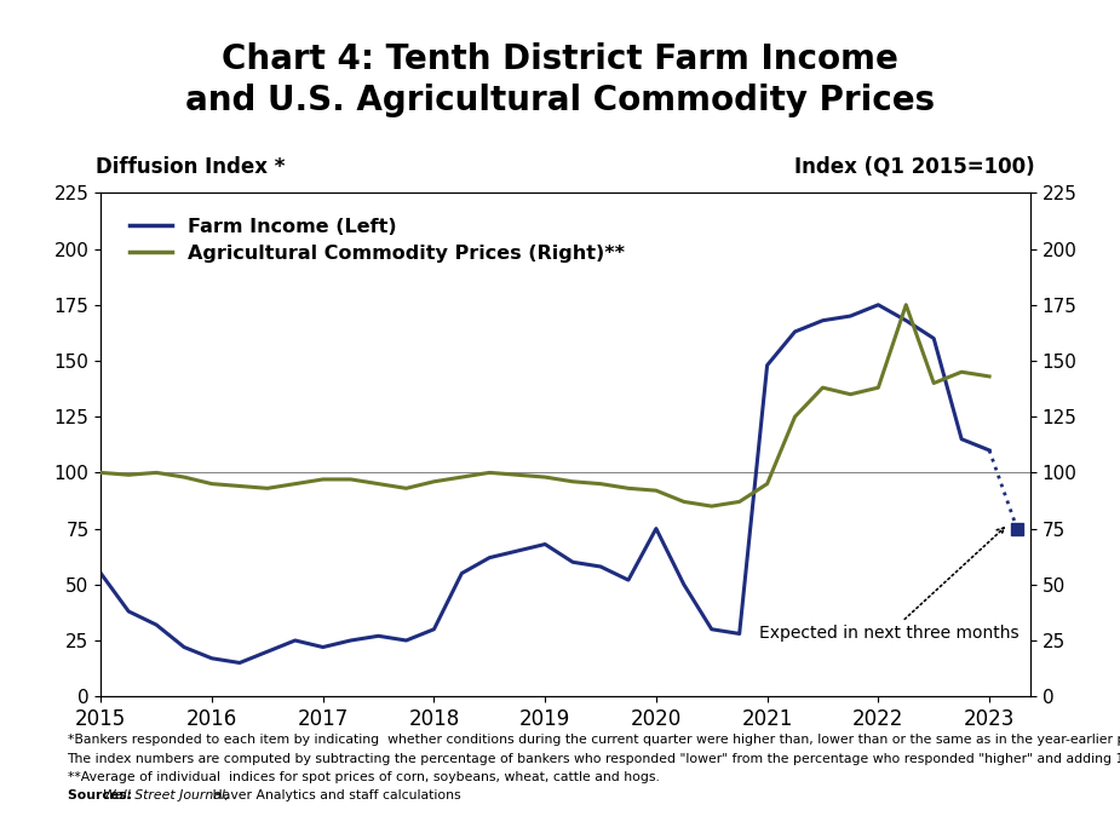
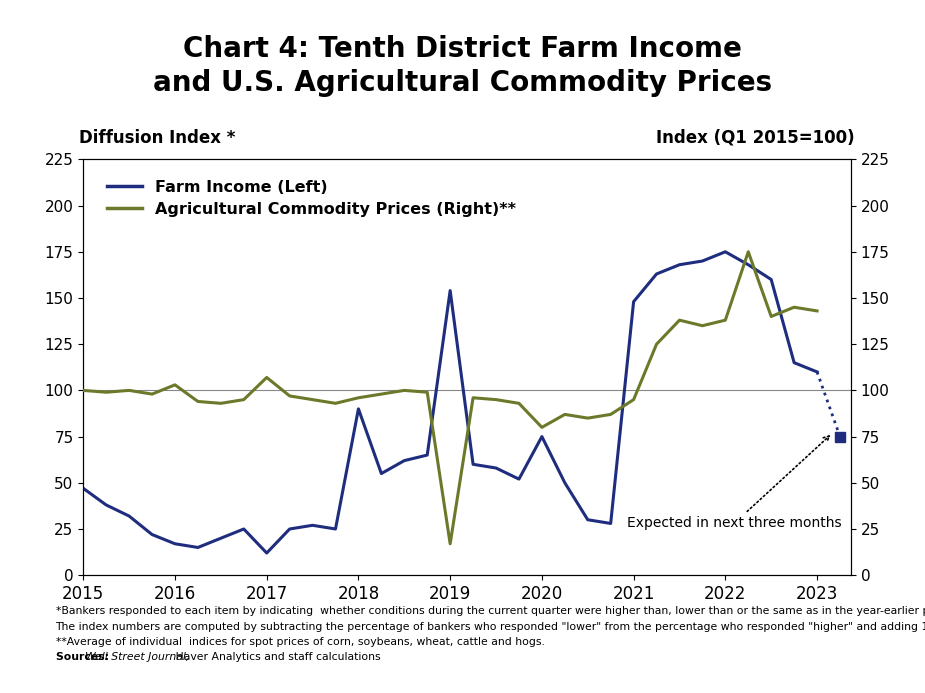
Farm Income (Left)/2015: 55 -> 47
Agricultural Commodity Prices (Right)**/2016: 95 -> 103
Farm Income (Left)/2017: 22 -> 12
Agricultural Commodity Prices (Right)**/2017: 97 -> 107
Farm Income (Left)/2018: 30 -> 90
Farm Income (Left)/2019: 68 -> 154
Agricultural Commodity Prices (Right)**/2019: 98 -> 17
Agricultural Commodity Prices (Right)**/2020: 92 -> 80
